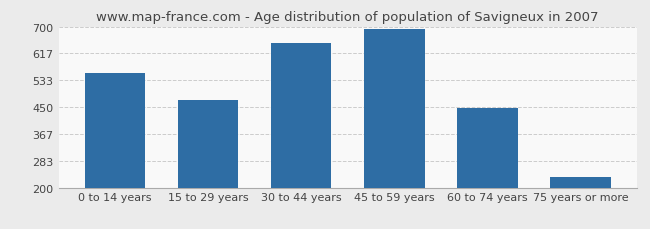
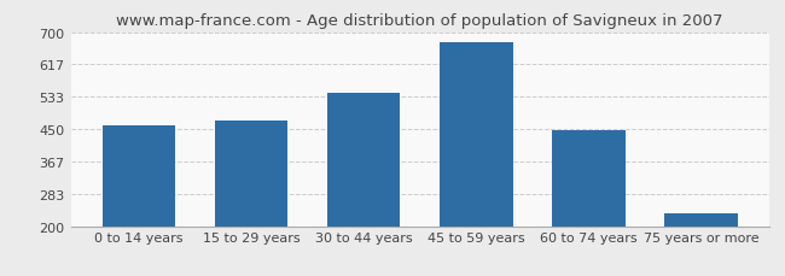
0 to 14 years: 555 -> 460
30 to 44 years: 650 -> 545
45 to 59 years: 693 -> 675
